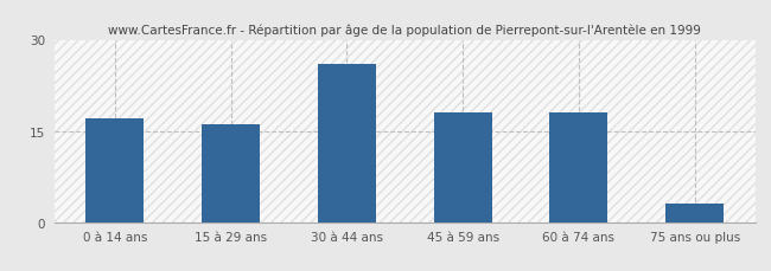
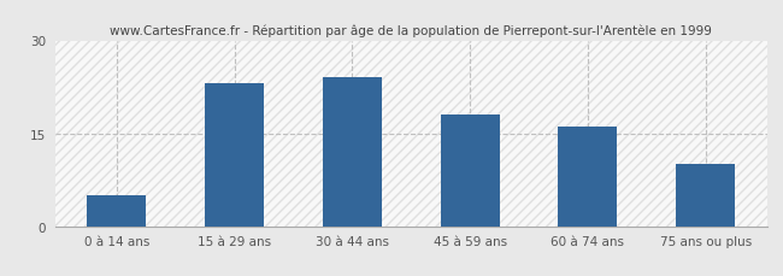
0 à 14 ans: 17 -> 5
15 à 29 ans: 16 -> 23
30 à 44 ans: 26 -> 24
60 à 74 ans: 18 -> 16
75 ans ou plus: 3 -> 10
